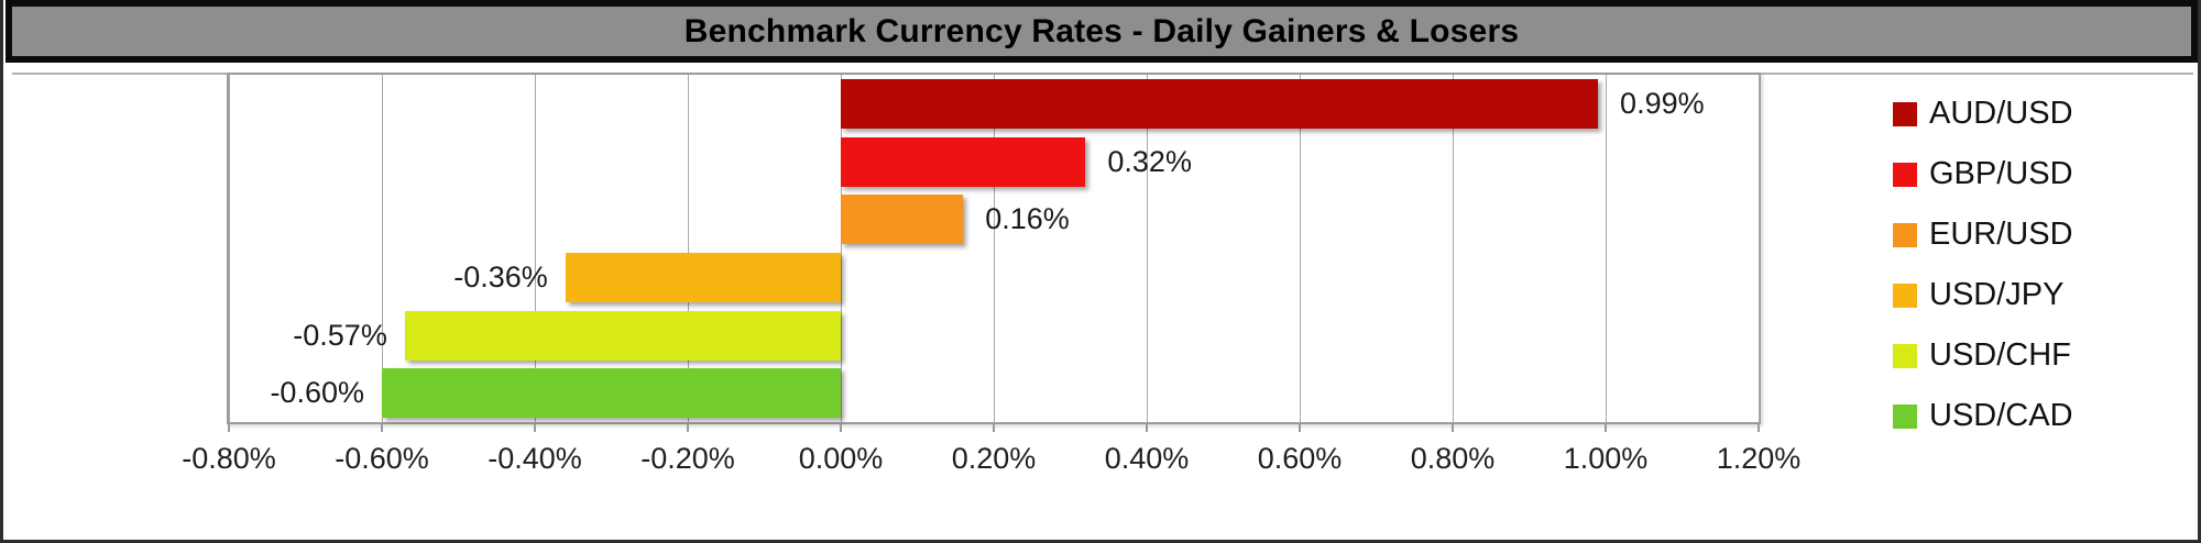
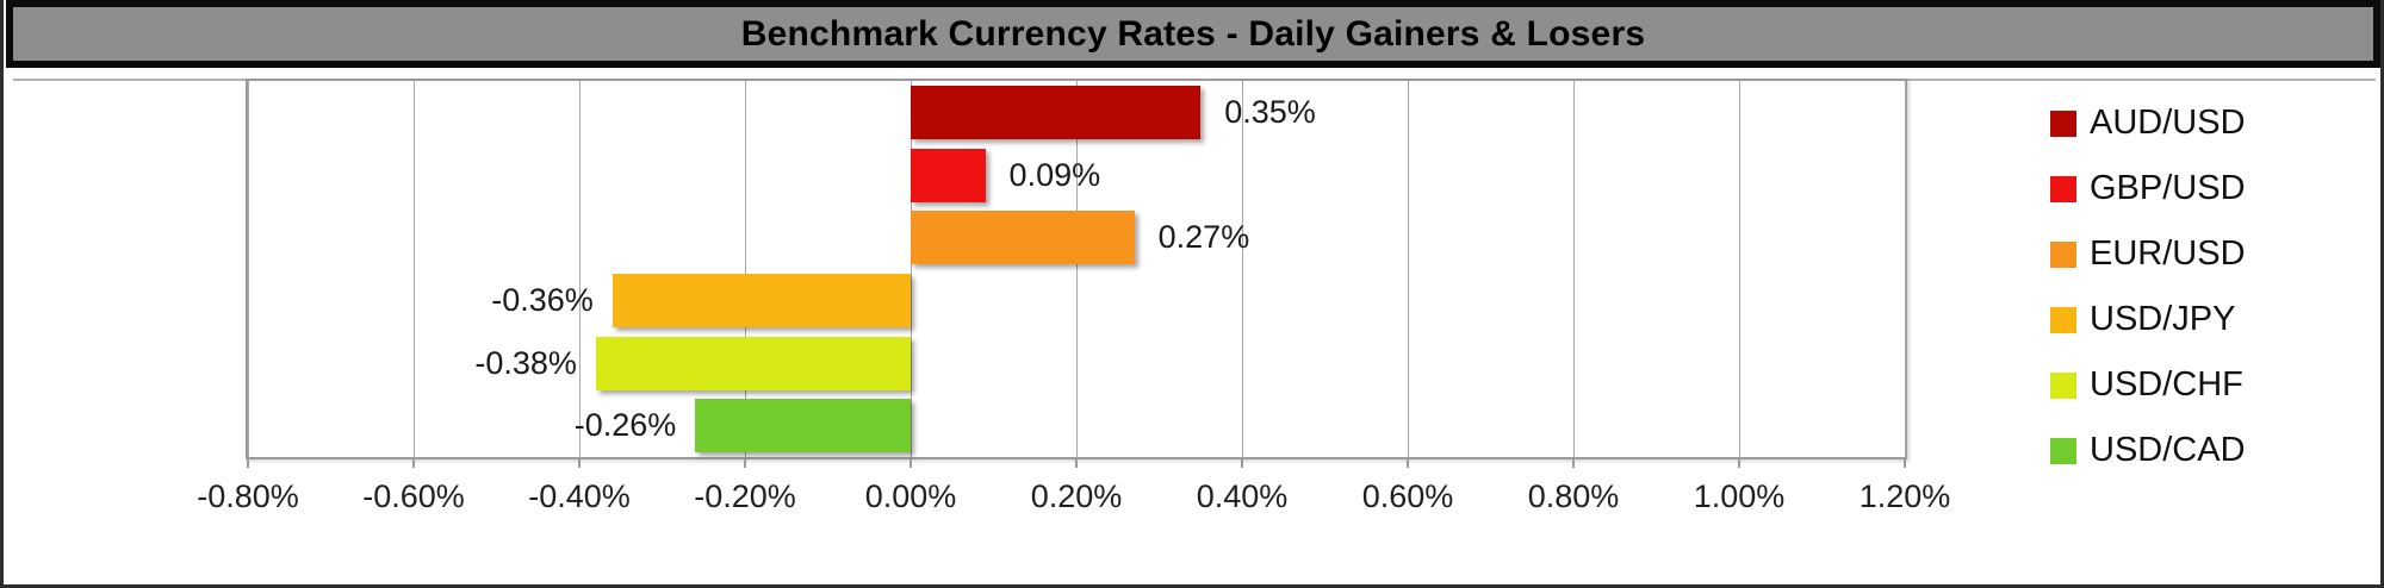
AUD/USD: 0.99% -> 0.35%
GBP/USD: 0.32% -> 0.09%
EUR/USD: 0.16% -> 0.27%
USD/CHF: -0.57% -> -0.38%
USD/CAD: -0.60% -> -0.26%
